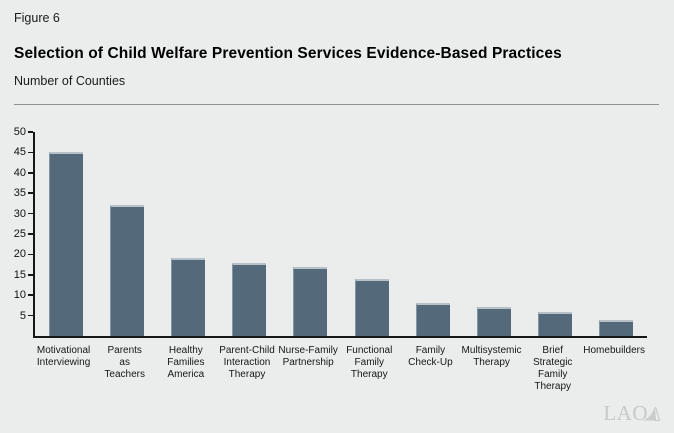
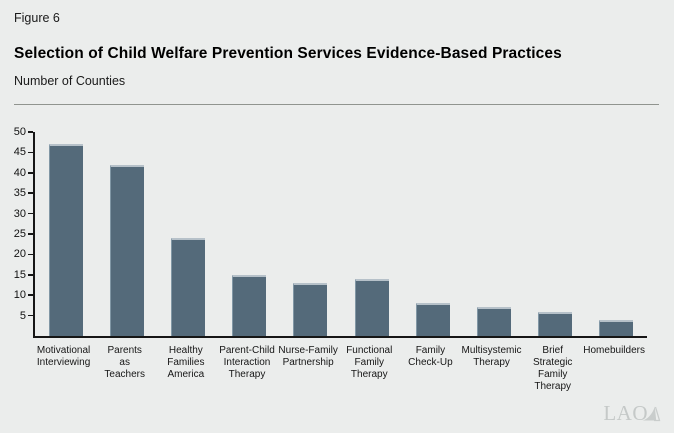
Motivational Interviewing: 45 -> 47
Parents as Teachers: 32 -> 42
Healthy Families America: 19 -> 24
Parent-Child Interaction Therapy: 18 -> 15
Nurse-Family Partnership: 17 -> 13
